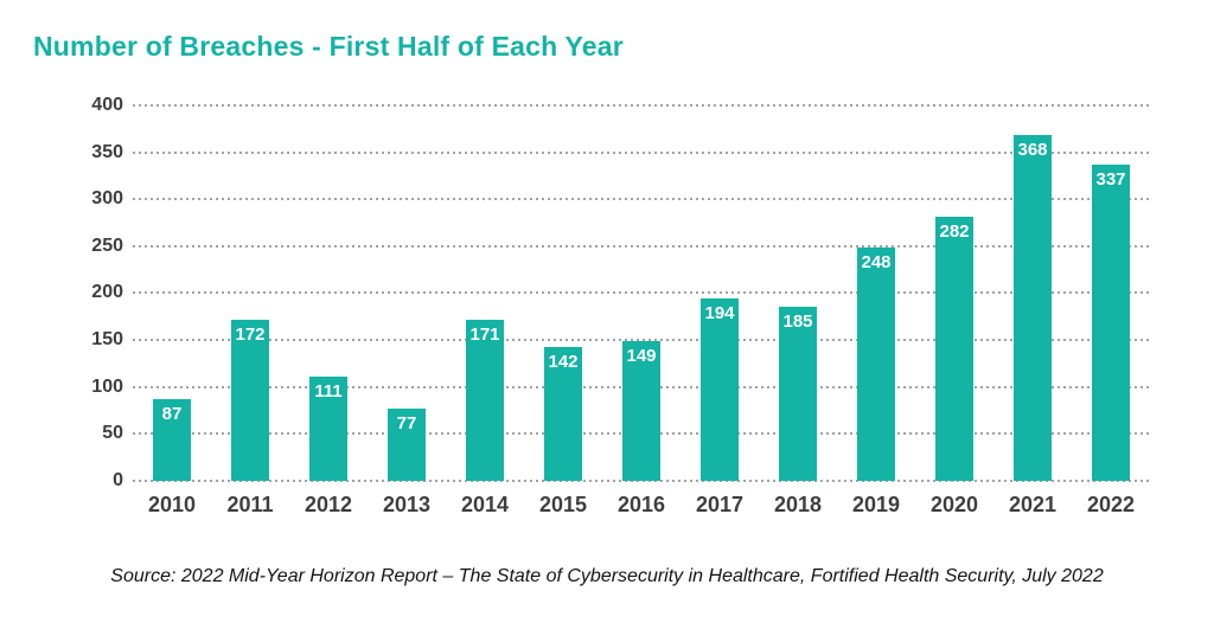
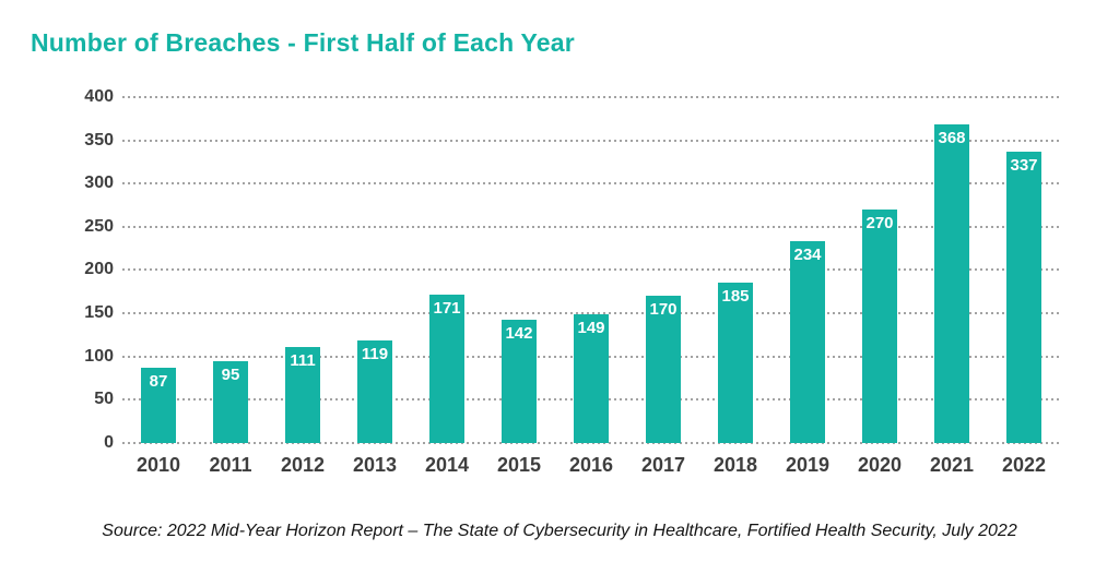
2011: 172 -> 95
2013: 77 -> 119
2017: 194 -> 170
2019: 248 -> 234
2020: 282 -> 270
